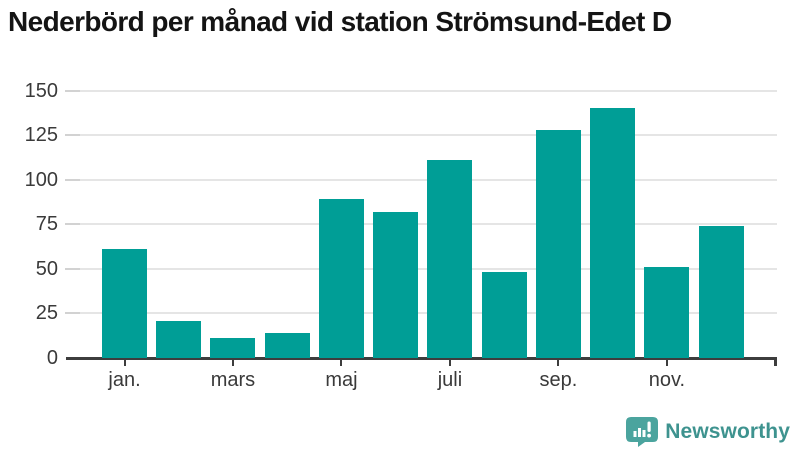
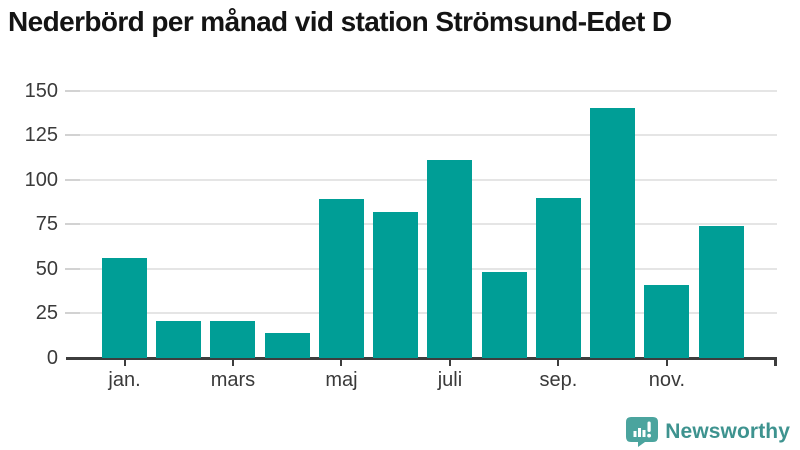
jan.: 61 -> 56
mars: 11 -> 21
sep.: 128 -> 90
nov.: 51 -> 41
